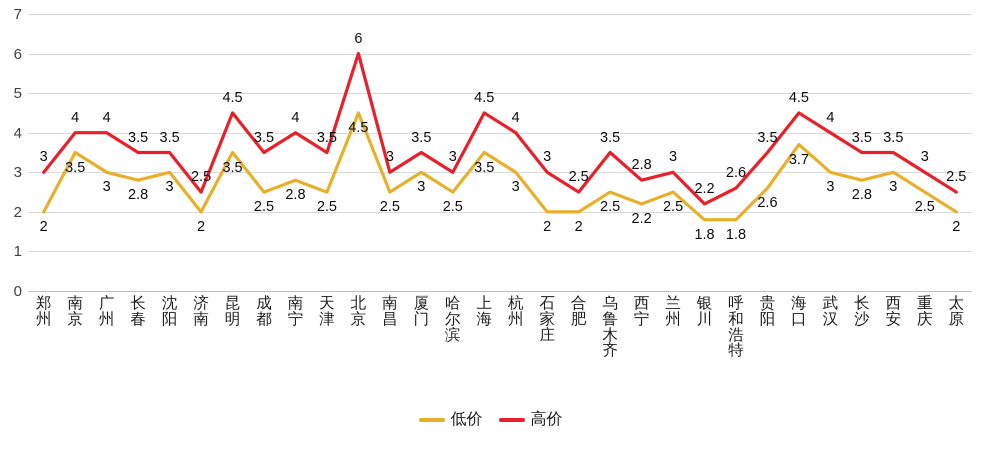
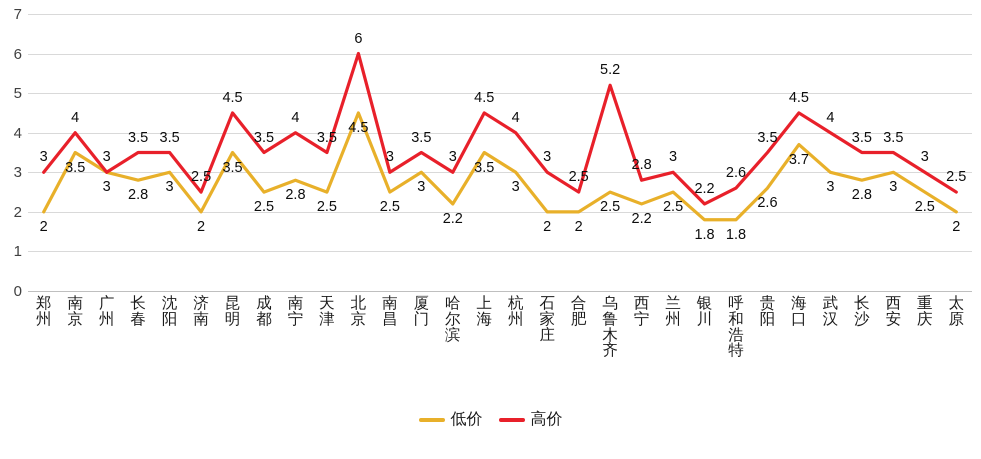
高价/广州: 4 -> 3
低价/哈尔滨: 2.5 -> 2.2
高价/乌鲁木齐: 3.5 -> 5.2
